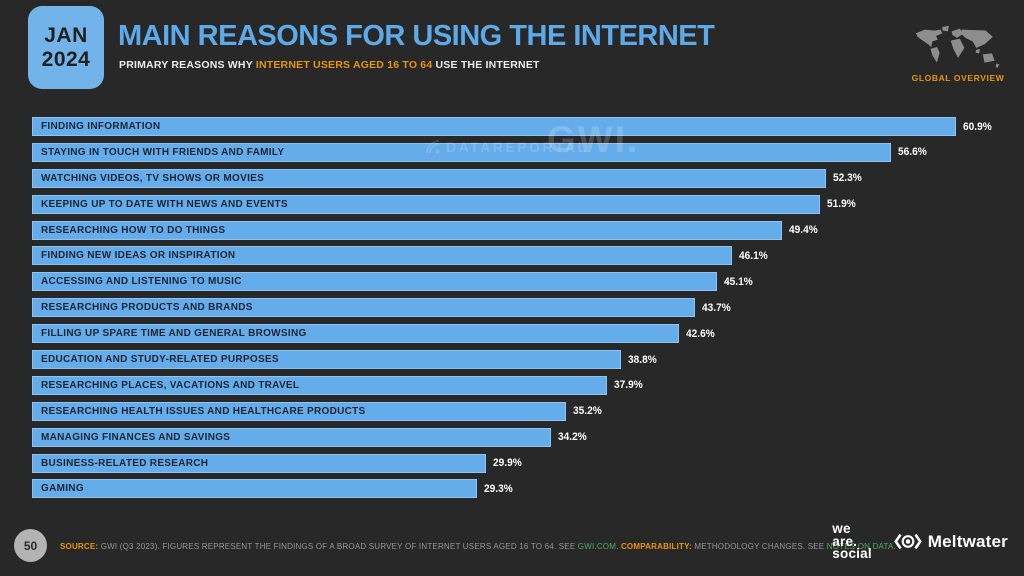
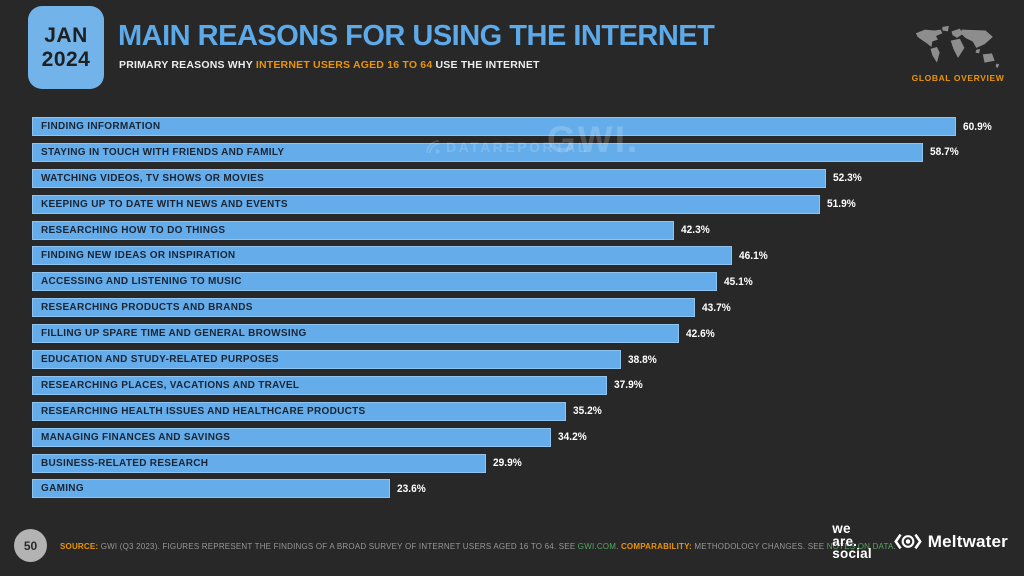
STAYING IN TOUCH WITH FRIENDS AND FAMILY: 56.6% -> 58.7%
RESEARCHING HOW TO DO THINGS: 49.4% -> 42.3%
GAMING: 29.3% -> 23.6%
